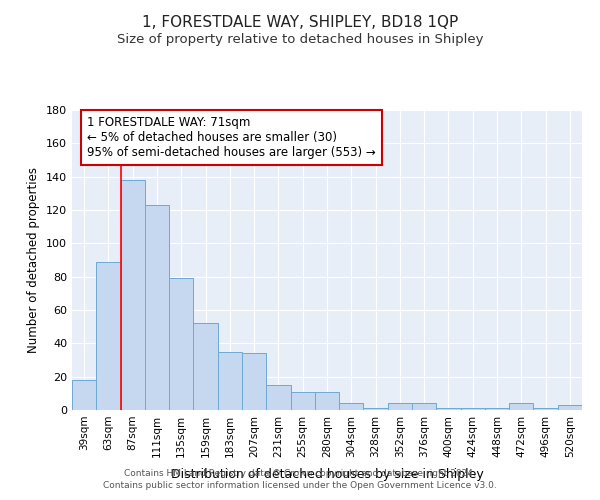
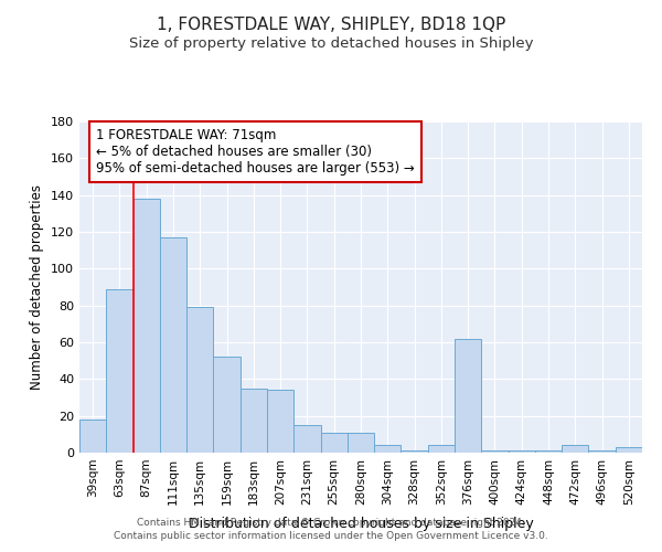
111sqm: 123 -> 117
376sqm: 4 -> 62
